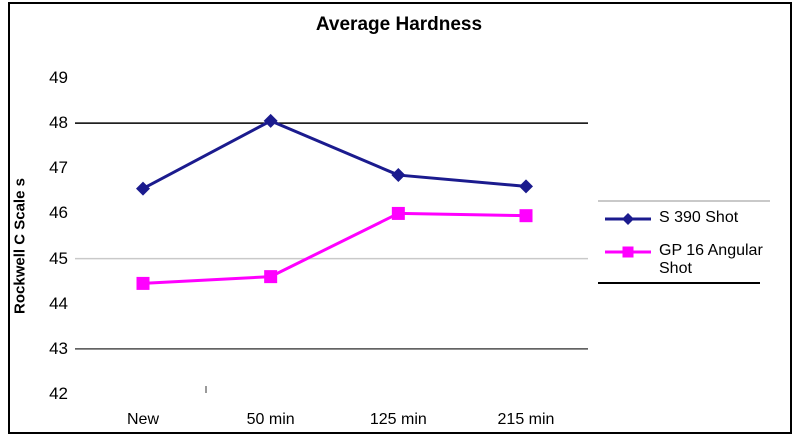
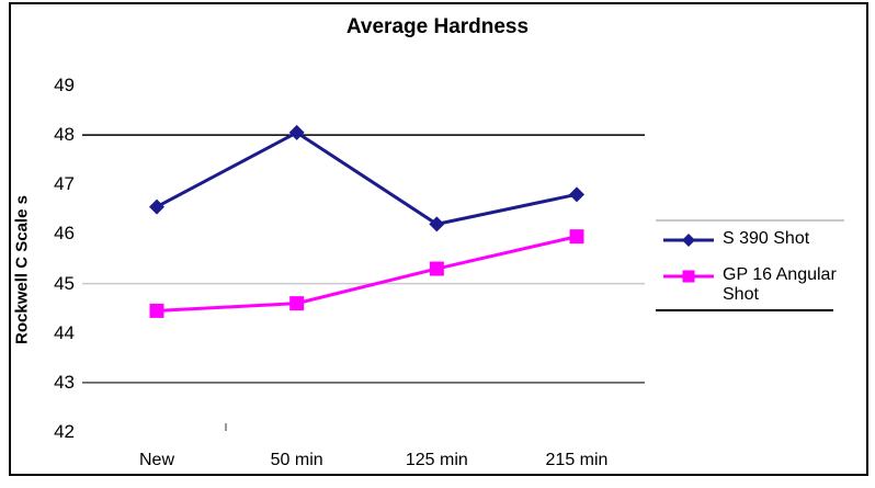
S 390 Shot/125 min: 46.9 -> 46.2
GP 16 Angular Shot/125 min: 46.0 -> 45.3
S 390 Shot/215 min: 46.6 -> 46.8
